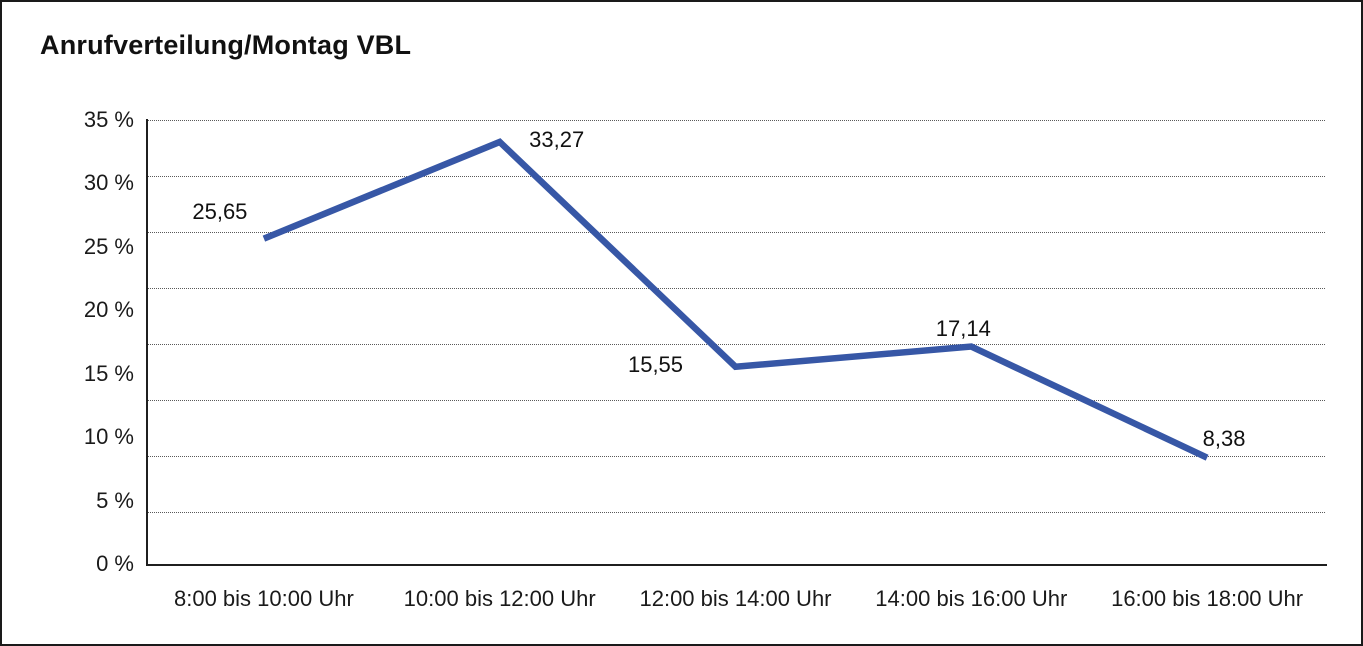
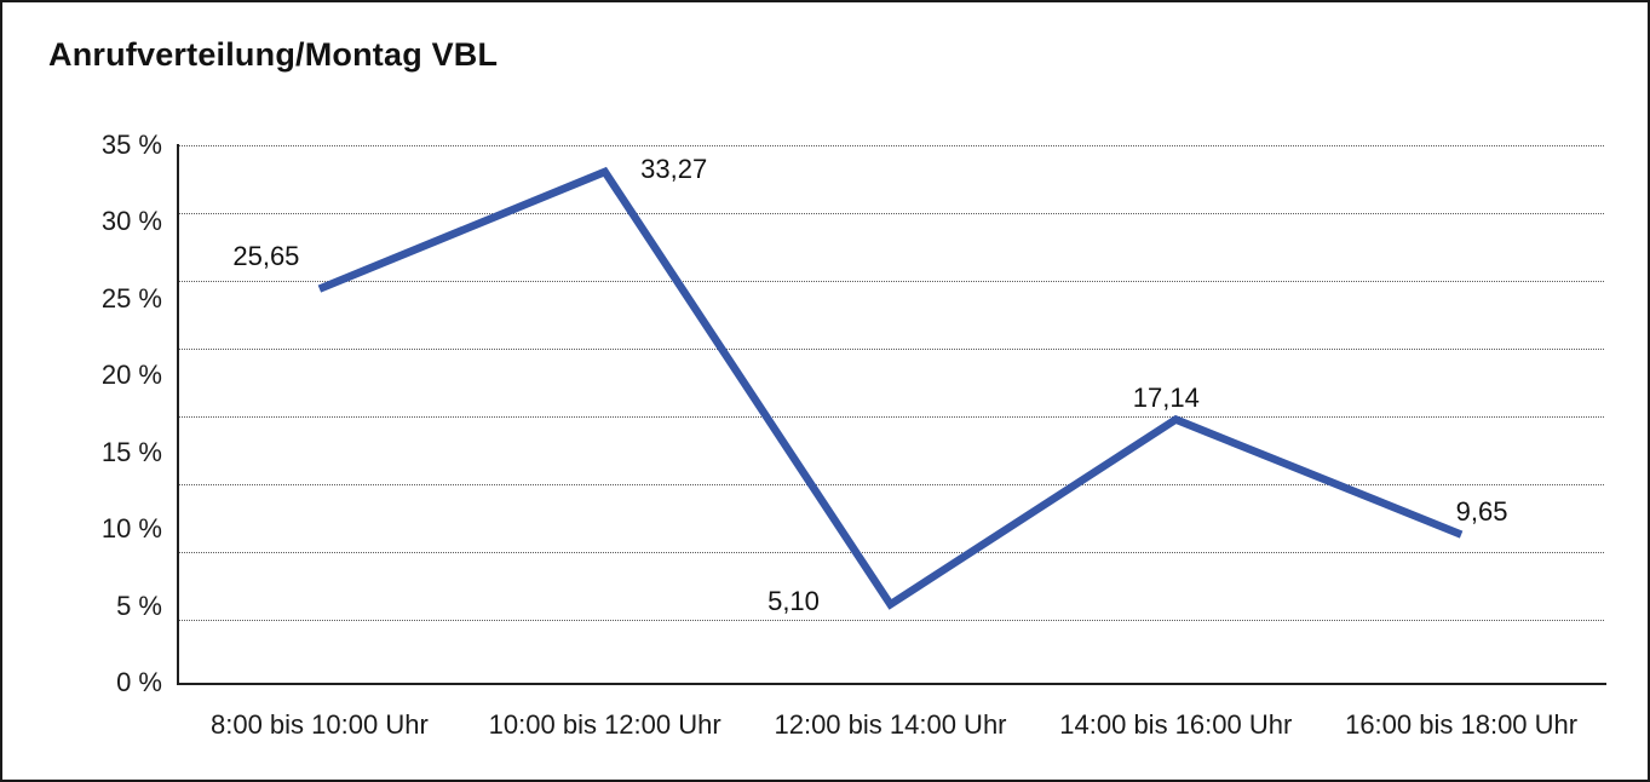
12:00 bis 14:00 Uhr: 15,55 -> 5,10
16:00 bis 18:00 Uhr: 8,38 -> 9,65
